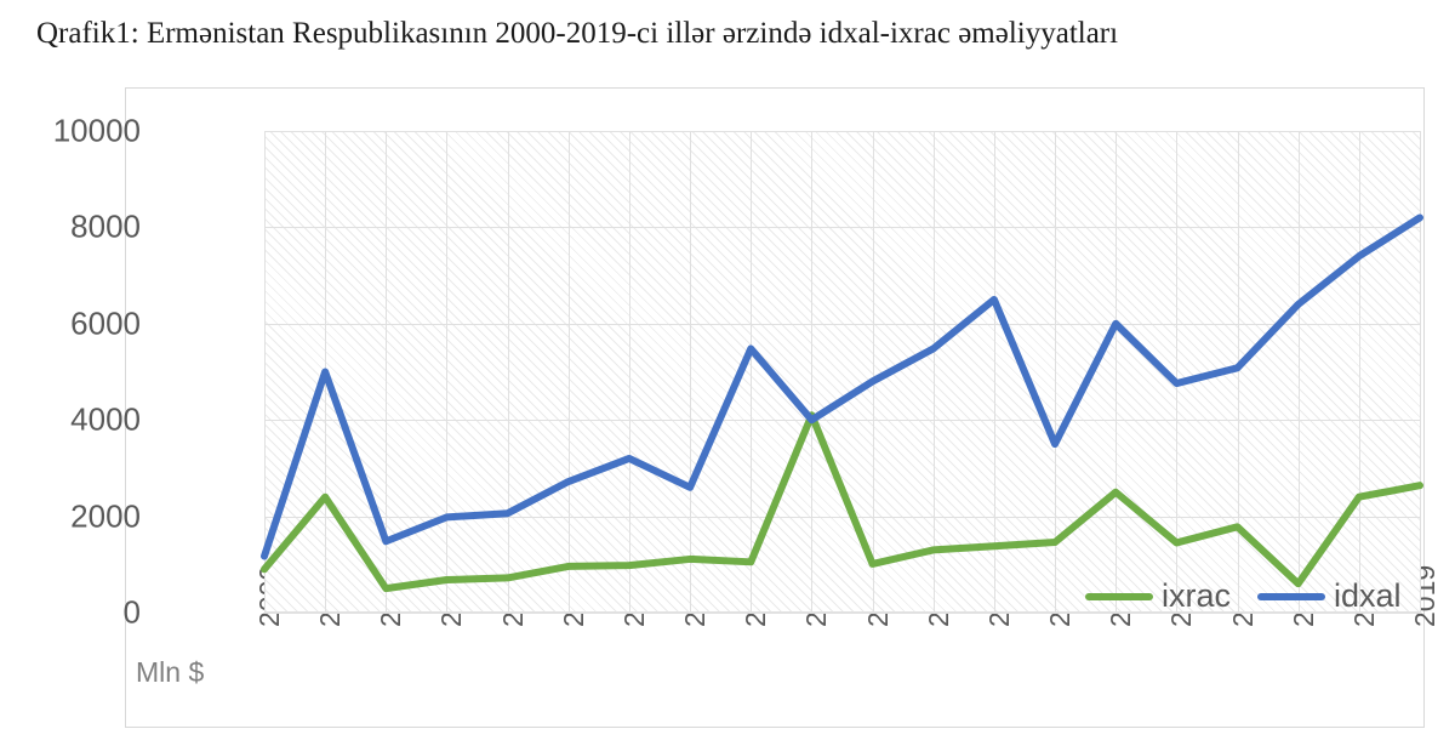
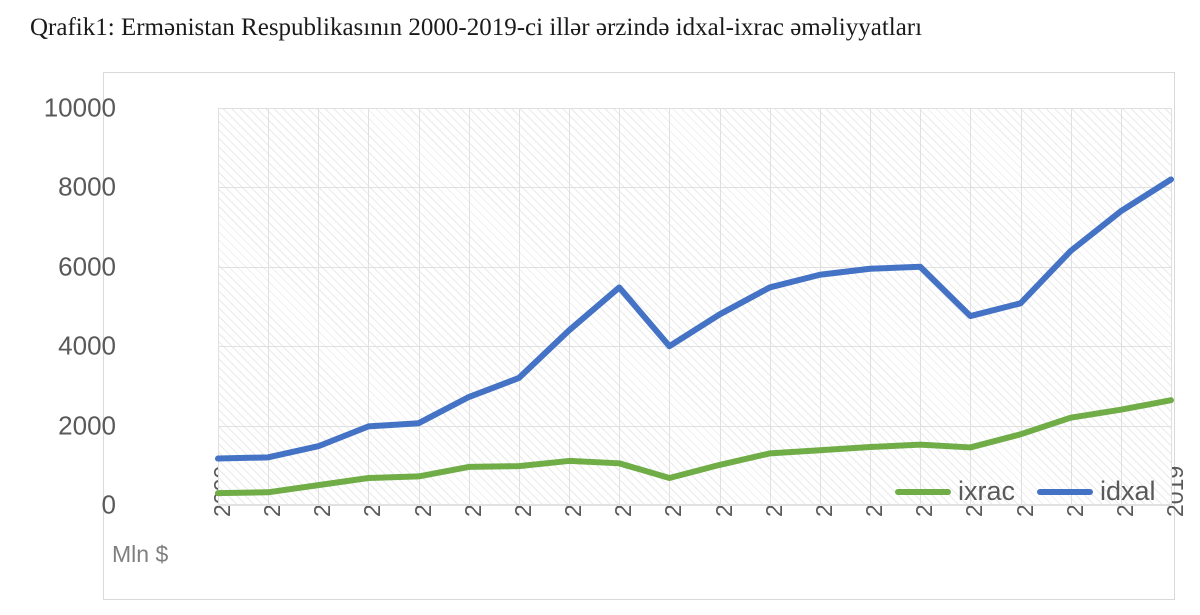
ixrac/2000: 900 -> 300
ixrac/2001: 2400 -> 300
idxal/2001: 5000 -> 1200
idxal/2007: 2600 -> 4400
ixrac/2009: 4100 -> 700
idxal/2012: 6500 -> 5800
idxal/2013: 3500 -> 6000
ixrac/2014: 2500 -> 1500
ixrac/2017: 600 -> 2200
